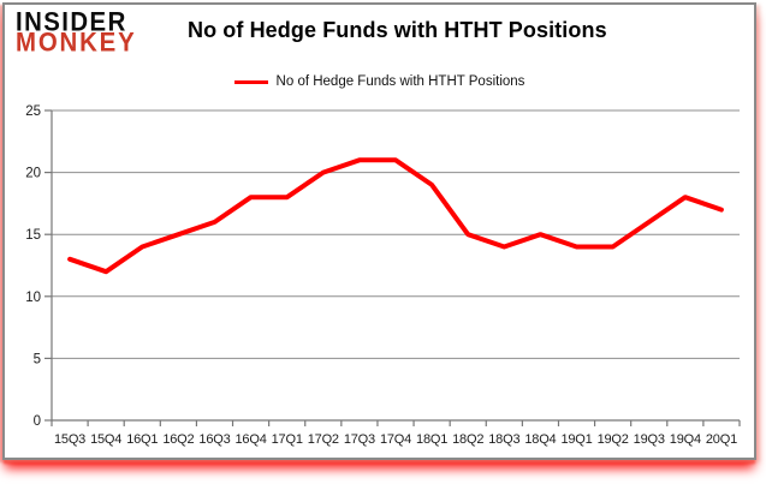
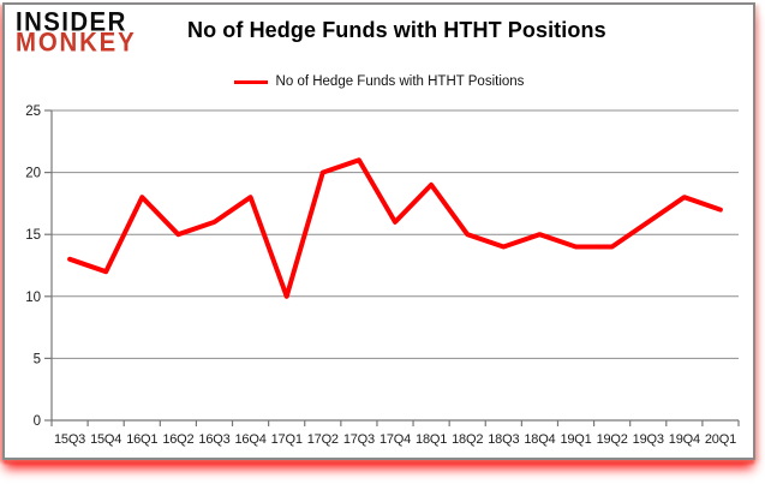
16Q1: 14 -> 18
17Q1: 18 -> 10
17Q4: 21 -> 16
